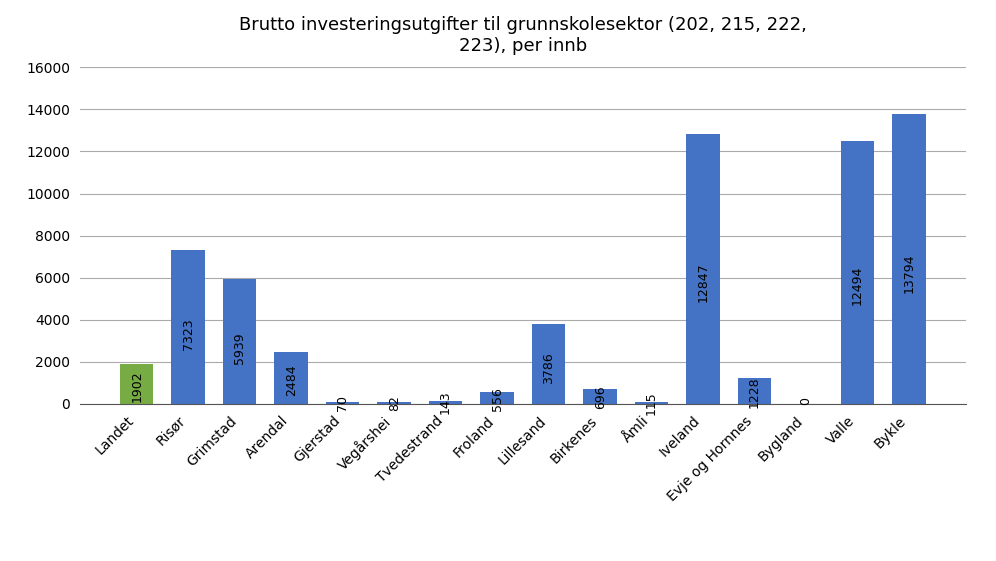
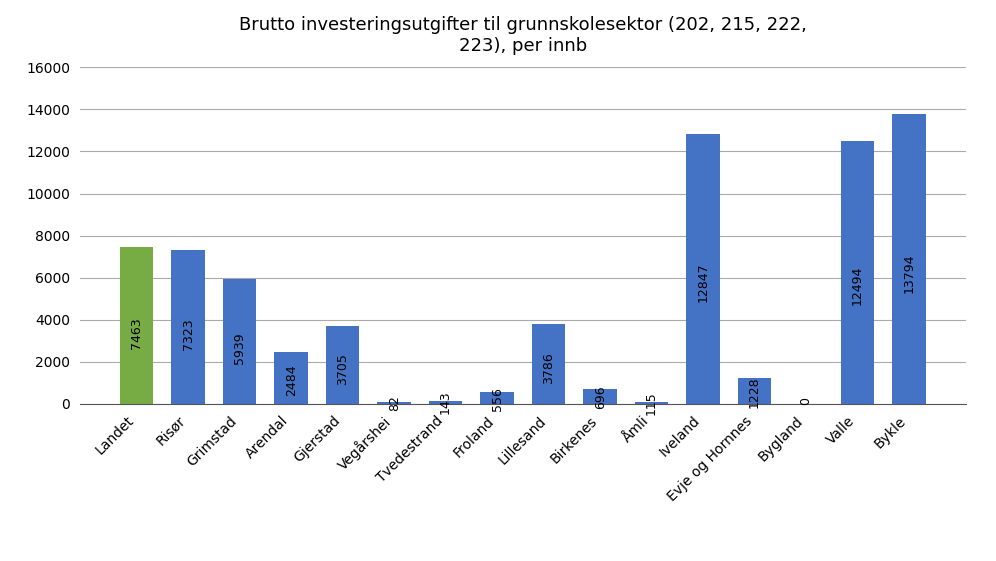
Landet: 1902 -> 7463
Gjerstad: 70 -> 3705
